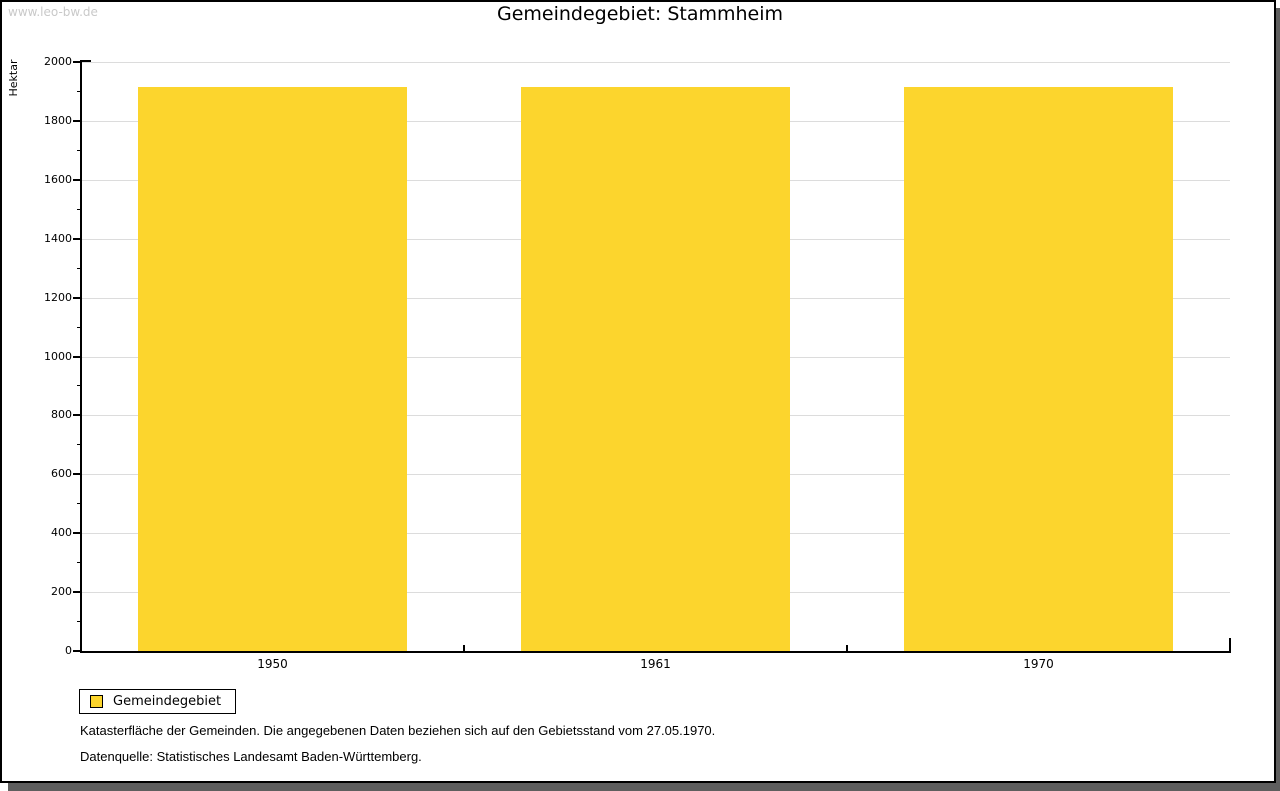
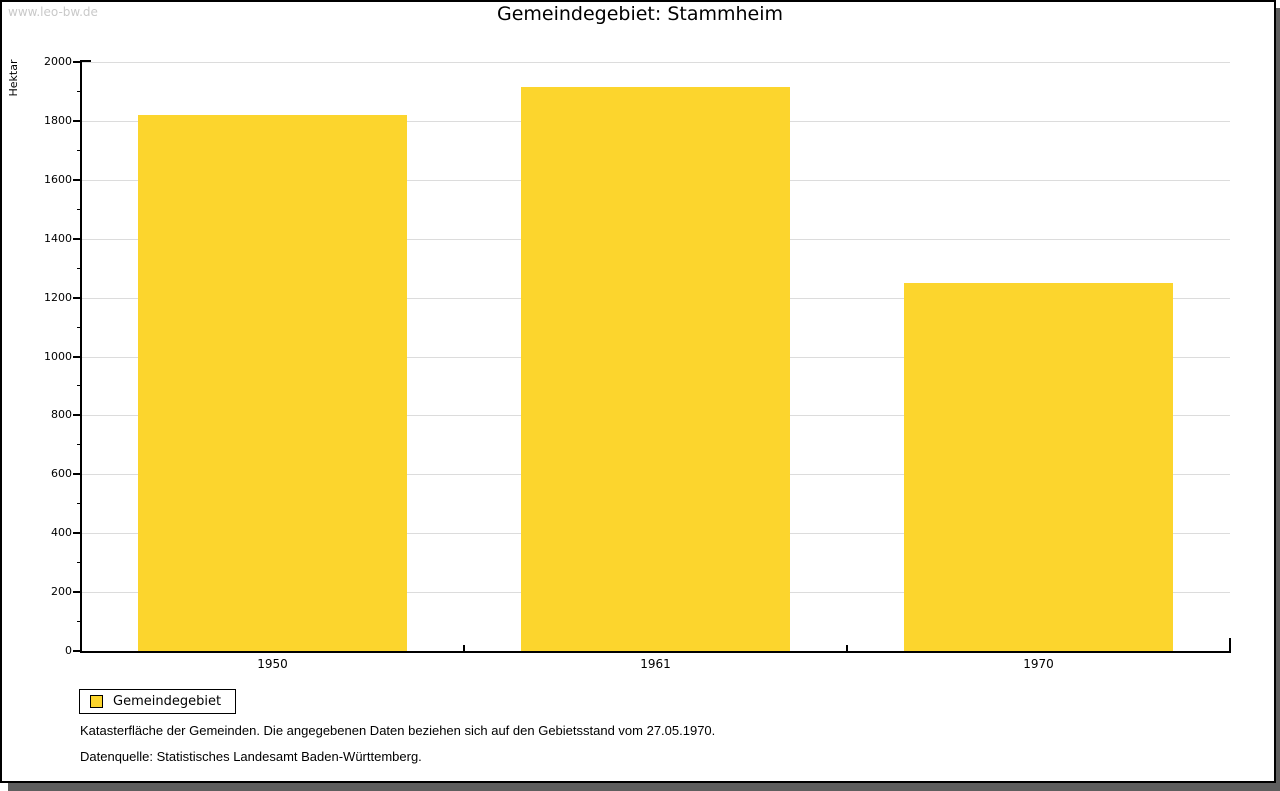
1950: 1910 -> 1820
1970: 1910 -> 1250
